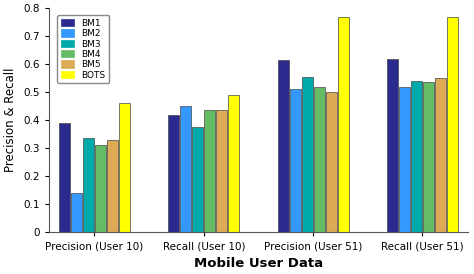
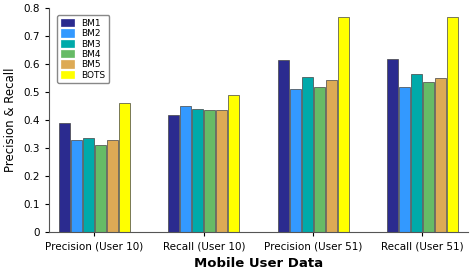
BM2/Precision (User 10): 0.14 -> 0.33
BM3/Recall (User 10): 0.375 -> 0.440
BM5/Precision (User 51): 0.500 -> 0.545
BM3/Recall (User 51): 0.540 -> 0.565
